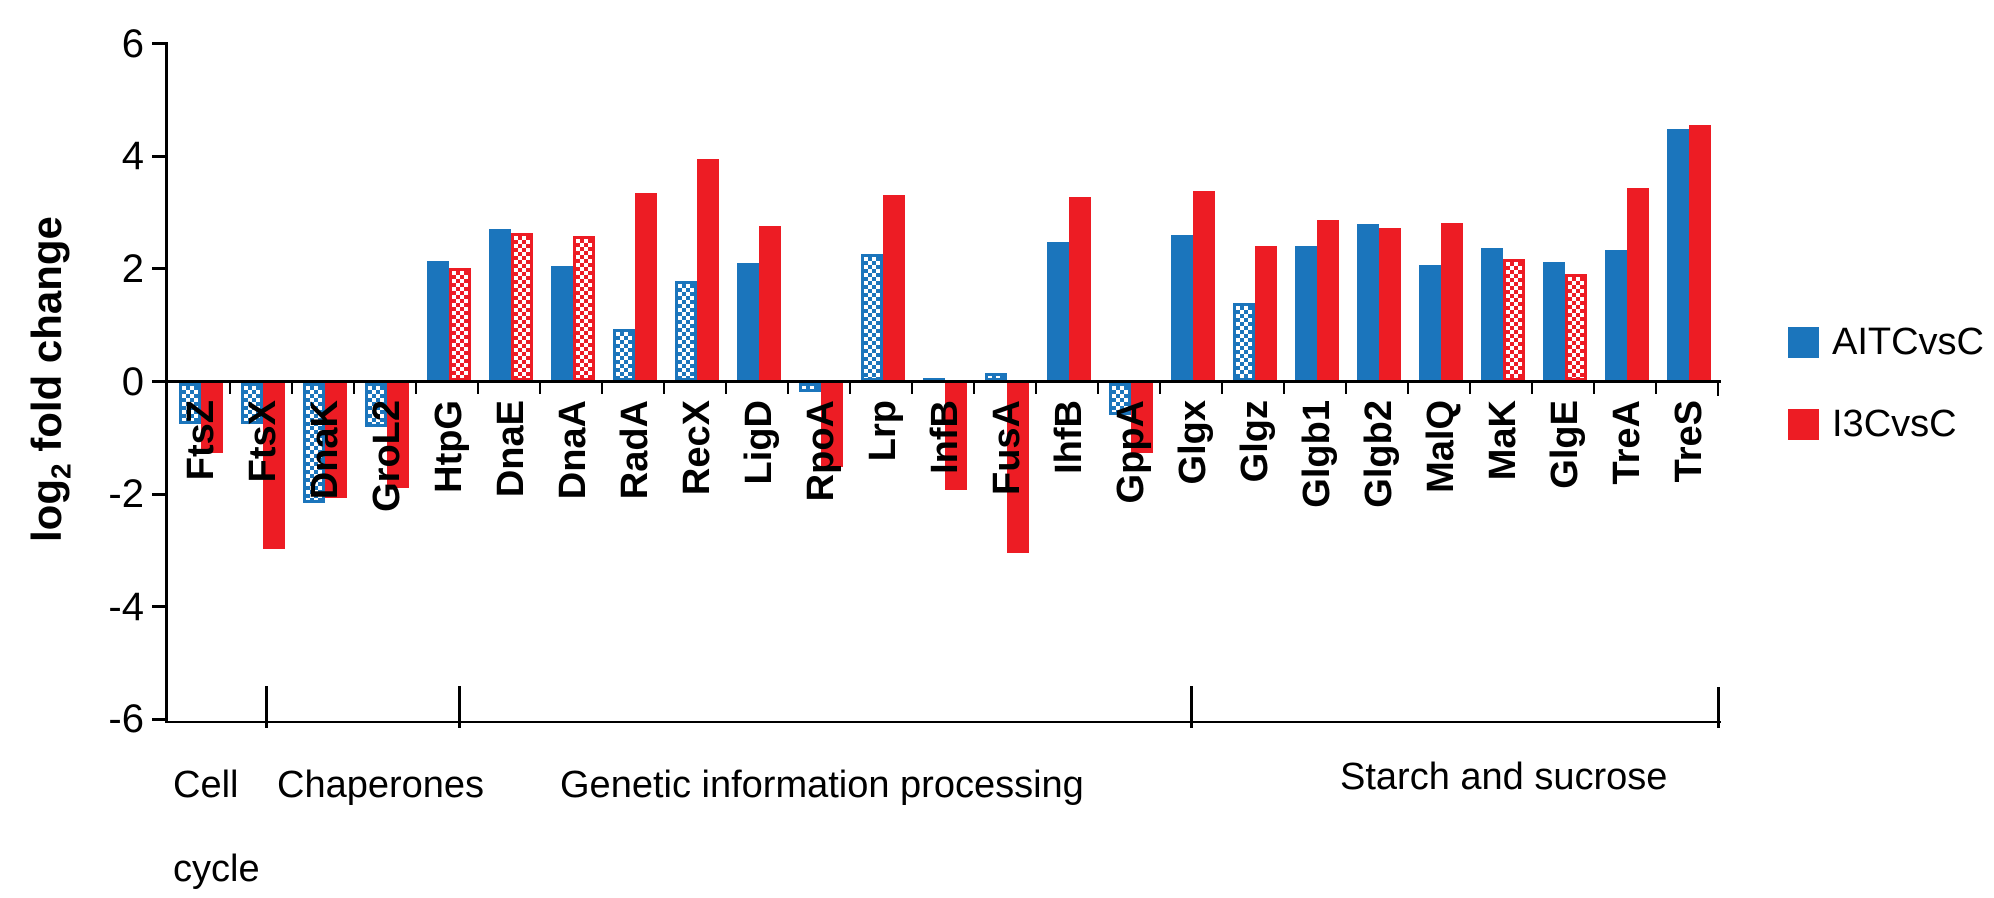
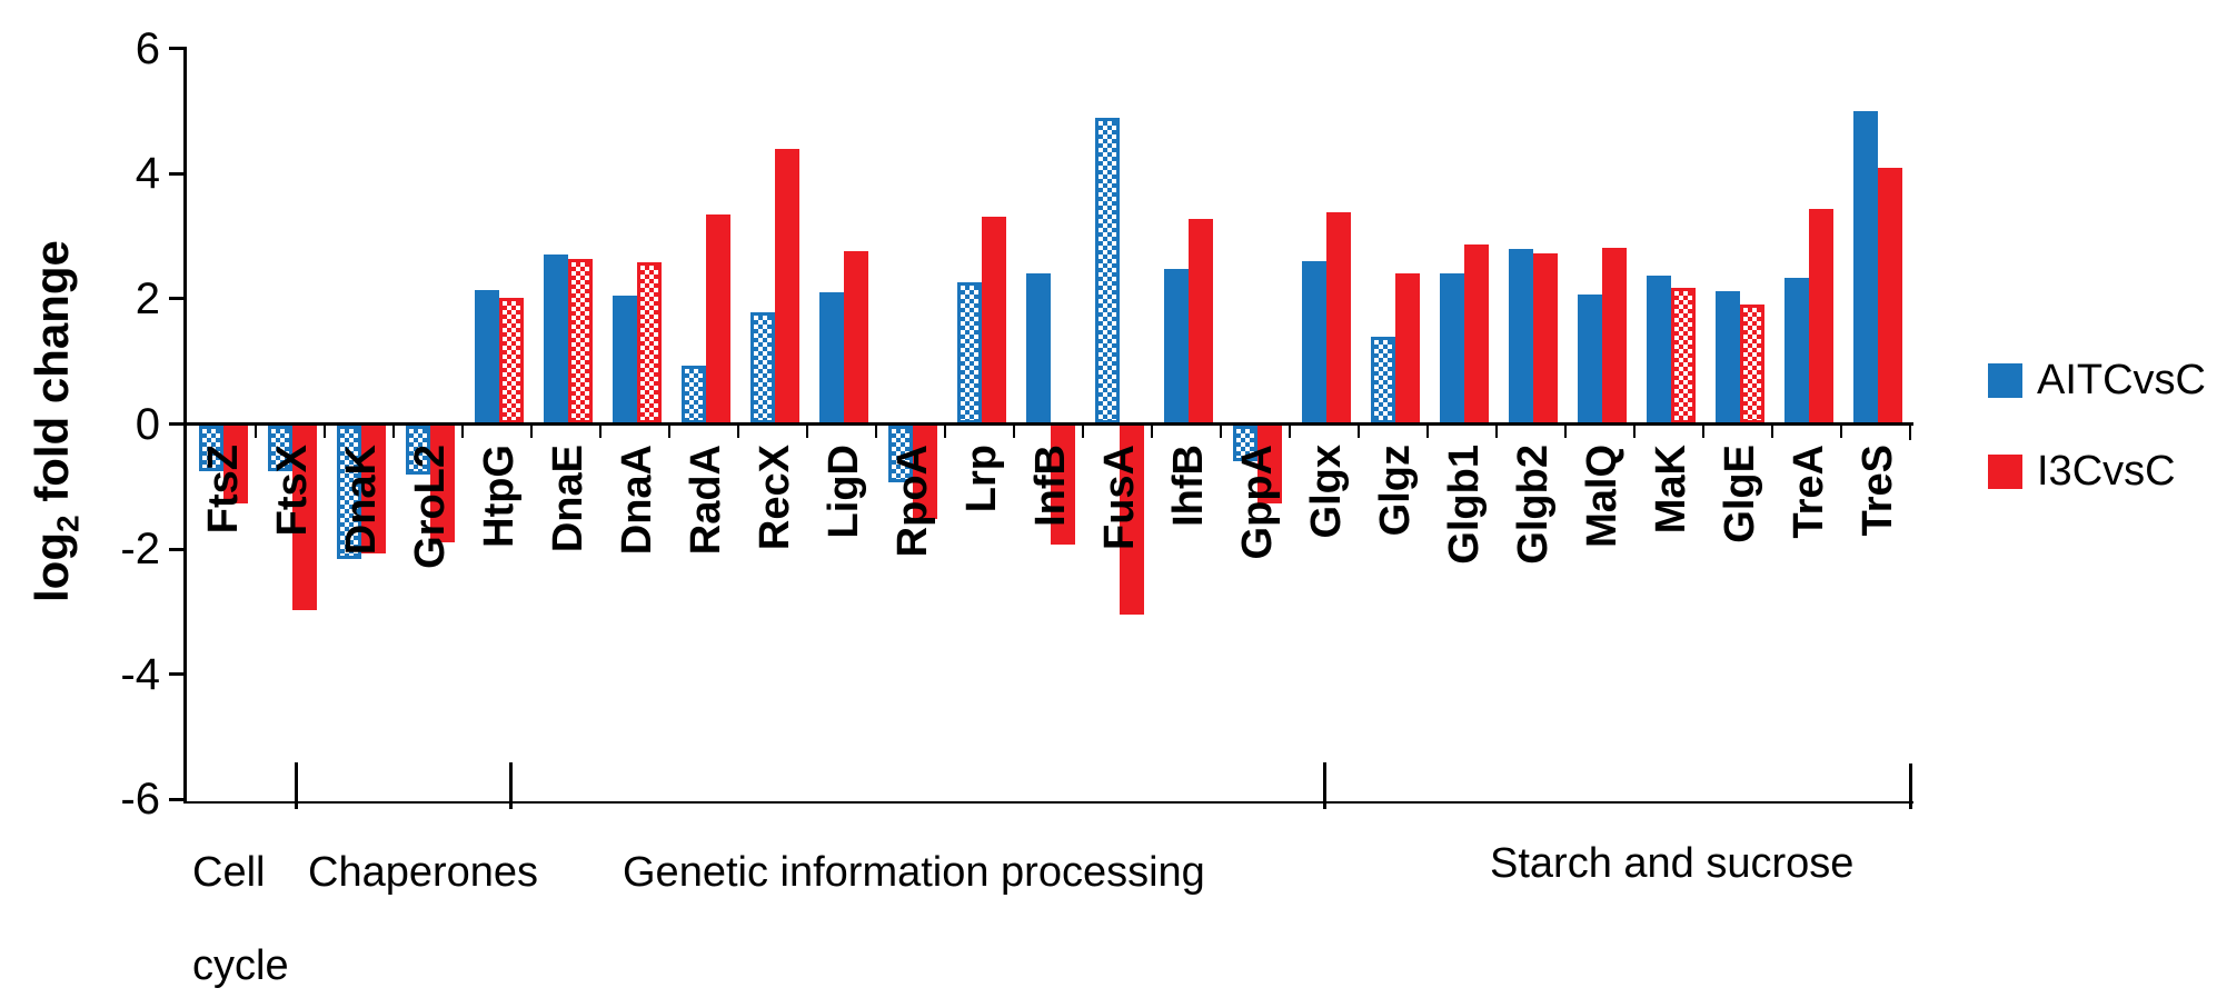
I3CvsC/RecX: 4.0 -> 4.4
AITCvsC/RpoA: -0.2 -> -0.9
AITCvsC/InfB: 0.1 -> 2.4
AITCvsC/FusA: 0.1 -> 4.9
AITCvsC/TreS: 4.5 -> 5.0
I3CvsC/TreS: 4.6 -> 4.1
